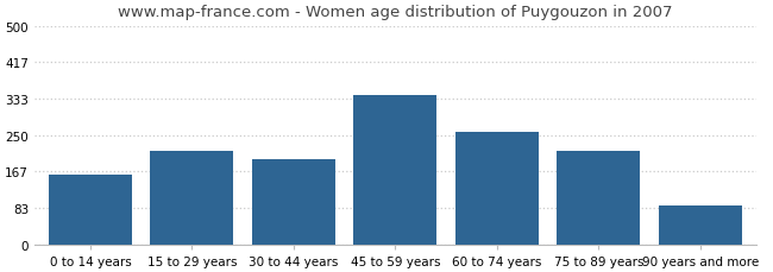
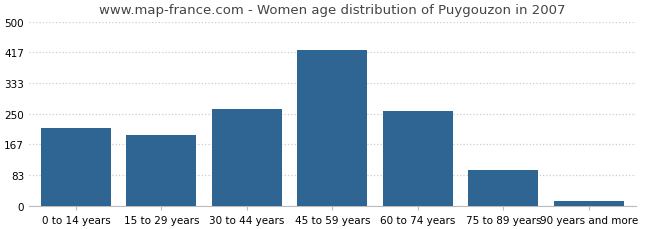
0 to 14 years: 160 -> 210
15 to 29 years: 215 -> 192
30 to 44 years: 195 -> 262
45 to 59 years: 340 -> 422
75 to 89 years: 215 -> 97
90 years and more: 90 -> 14
